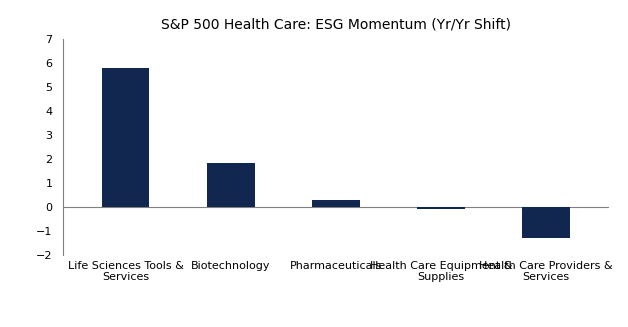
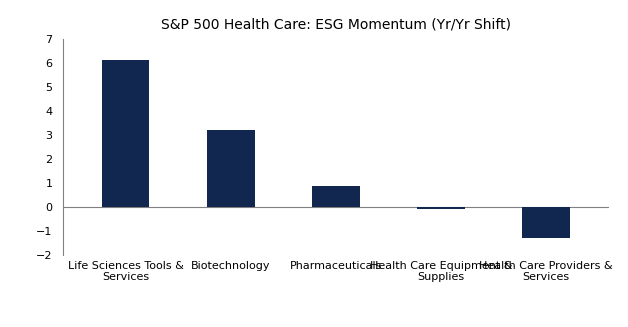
Life Sciences Tools & Services: 5.80 -> 6.15
Biotechnology: 1.85 -> 3.20
Pharmaceuticals: 0.30 -> 0.90
